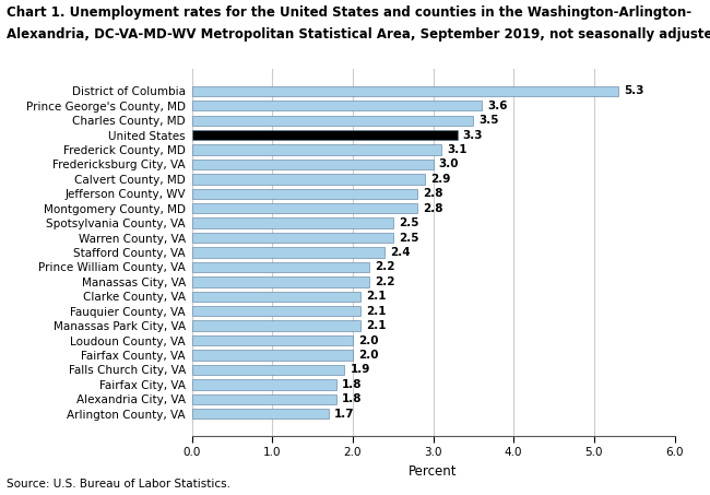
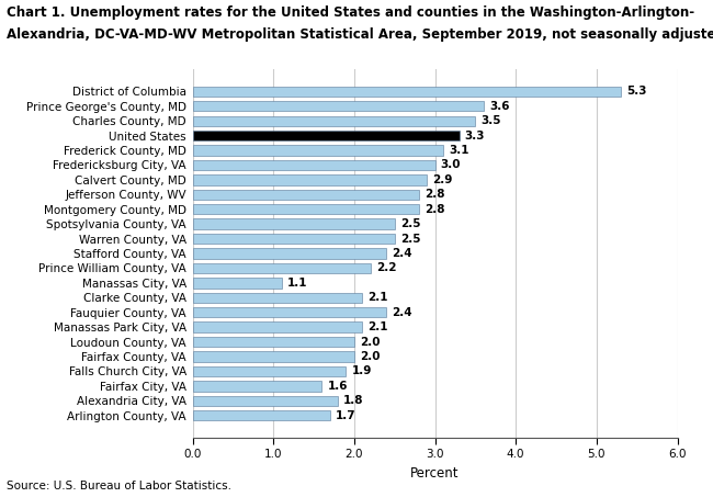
Manassas City, VA: 2.2 -> 1.1
Fauquier County, VA: 2.1 -> 2.4
Fairfax City, VA: 1.8 -> 1.6
